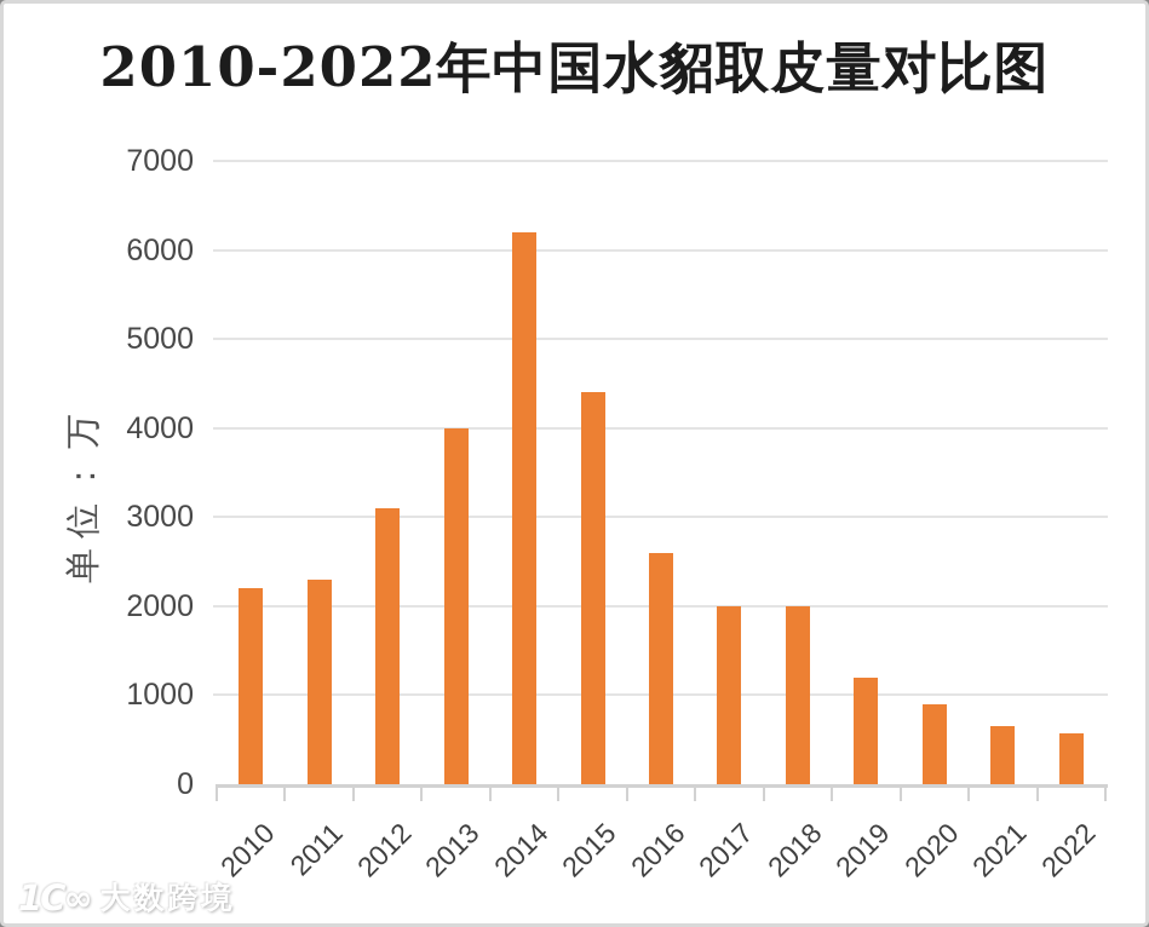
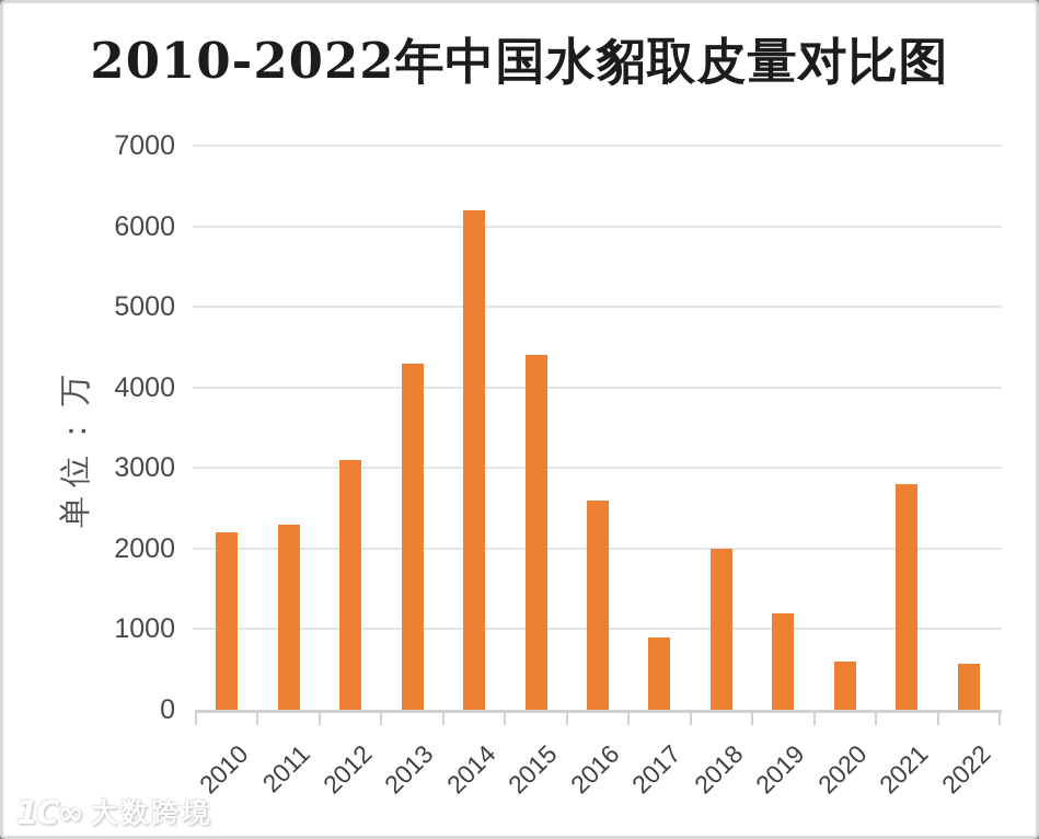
2013: 4000 -> 4300
2017: 2000 -> 900
2020: 900 -> 600
2021: 600 -> 2800
